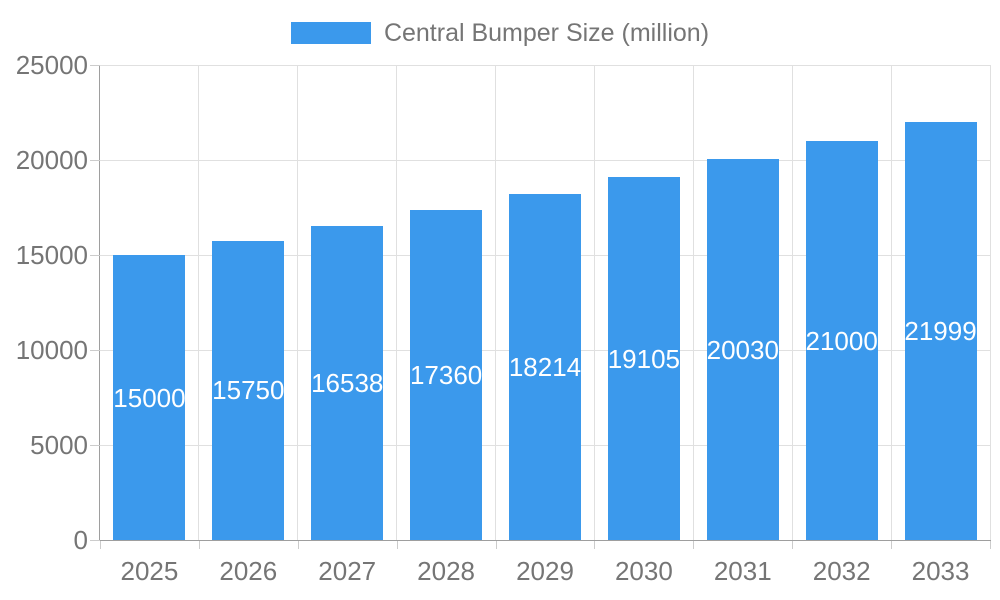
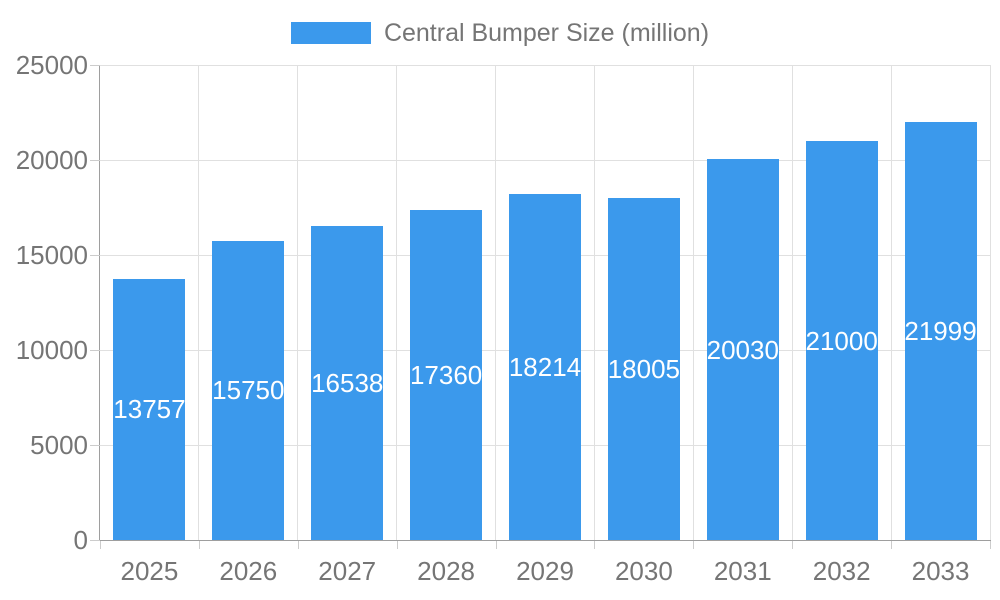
2025: 15000 -> 13757
2030: 19105 -> 18005
